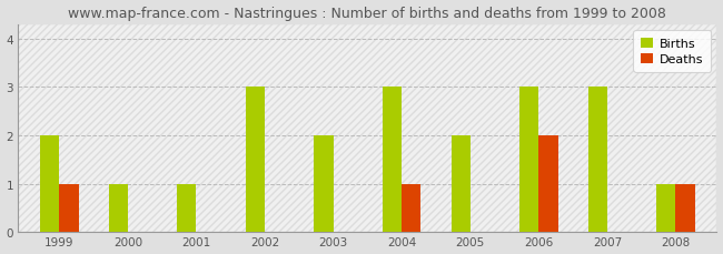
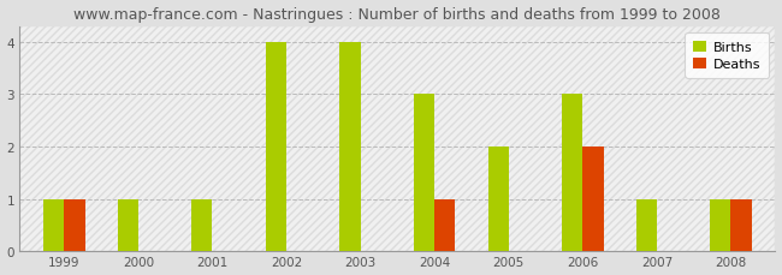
Births/1999: 2 -> 1
Births/2002: 3 -> 4
Births/2003: 2 -> 4
Births/2007: 3 -> 1
